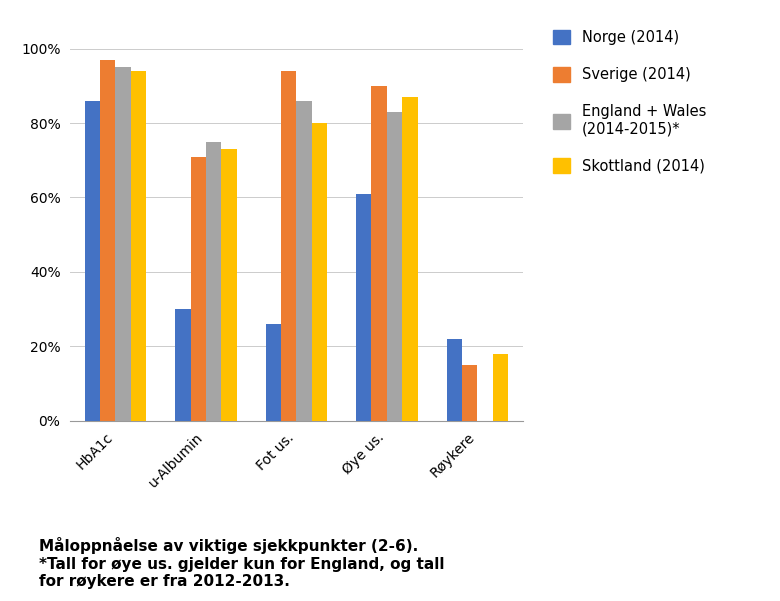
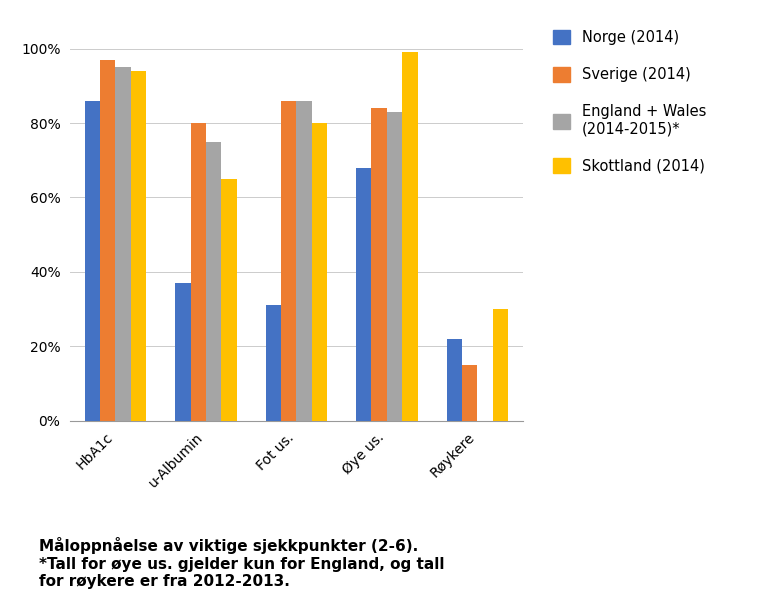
Norge (2014)/u-Albumin: 30% -> 37%
Sverige (2014)/u-Albumin: 71% -> 80%
Skottland (2014)/u-Albumin: 73% -> 65%
Norge (2014)/Fot us.: 26% -> 31%
Sverige (2014)/Fot us.: 94% -> 86%
Norge (2014)/Øye us.: 61% -> 68%
Sverige (2014)/Øye us.: 90% -> 84%
Skottland (2014)/Øye us.: 87% -> 99%
Skottland (2014)/Røykere: 18% -> 30%
